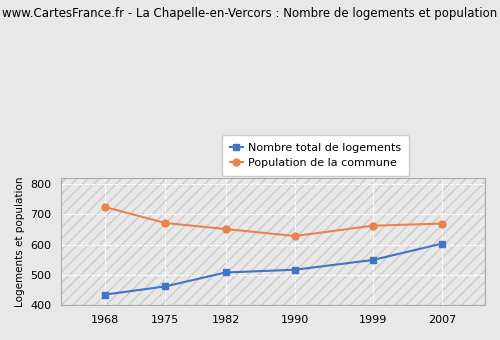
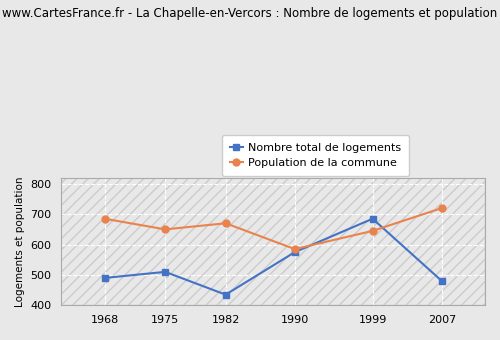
Nombre total de logements/1968: 435 -> 490
Population de la commune/1968: 724 -> 685
Nombre total de logements/1975: 462 -> 510
Population de la commune/1975: 671 -> 650
Nombre total de logements/1982: 508 -> 435
Population de la commune/1982: 651 -> 670
Nombre total de logements/1990: 517 -> 575
Population de la commune/1990: 628 -> 585
Nombre total de logements/1999: 549 -> 685
Population de la commune/1999: 662 -> 645
Nombre total de logements/2007: 603 -> 480
Population de la commune/2007: 669 -> 720
